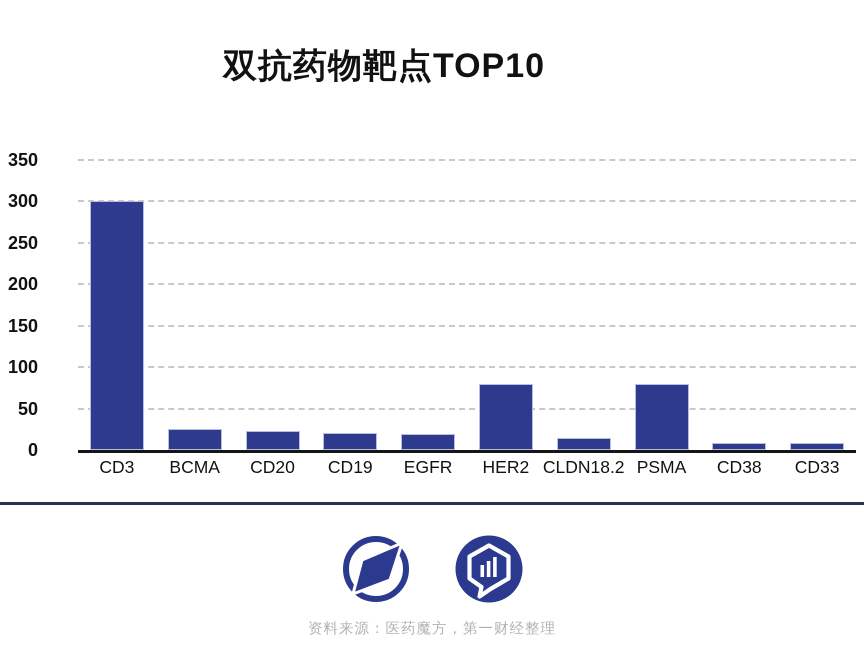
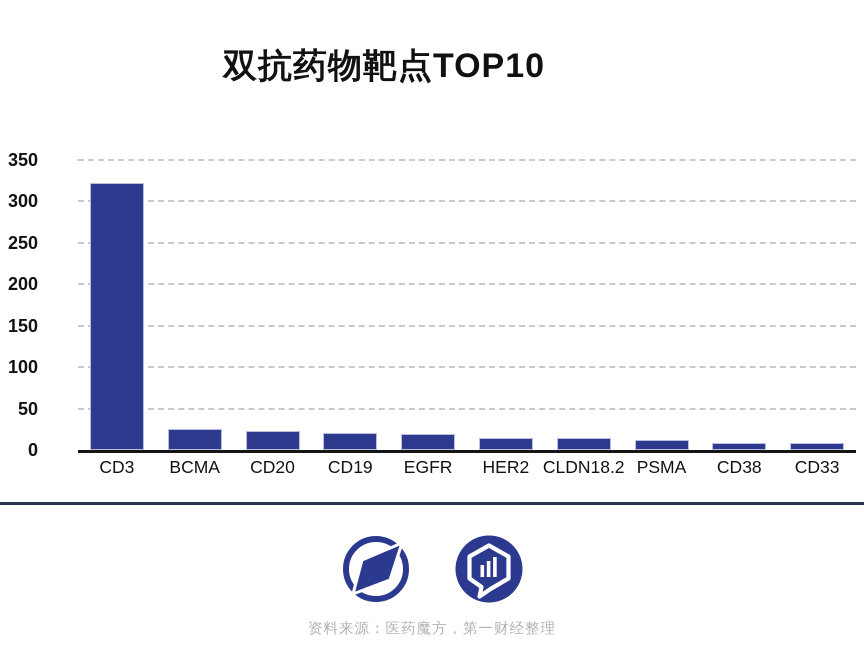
CD3: 300 -> 320
HER2: 80 -> 20
PSMA: 80 -> 10
